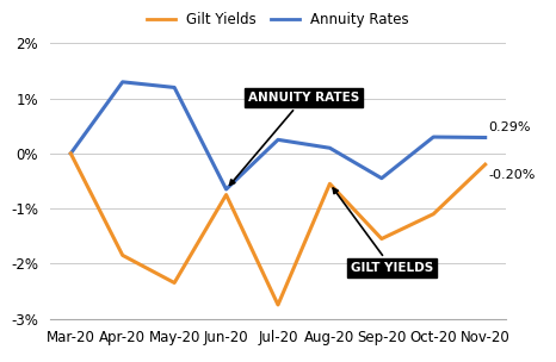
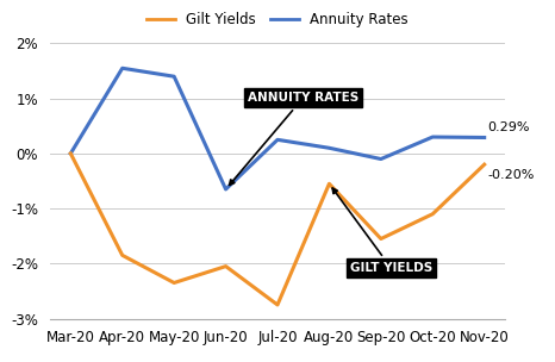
Annuity Rates/Apr-20: 1.30% -> 1.55%
Annuity Rates/May-20: 1.20% -> 1.40%
Gilt Yields/Jun-20: -0.75% -> -2.05%
Annuity Rates/Sep-20: -0.45% -> -0.10%
